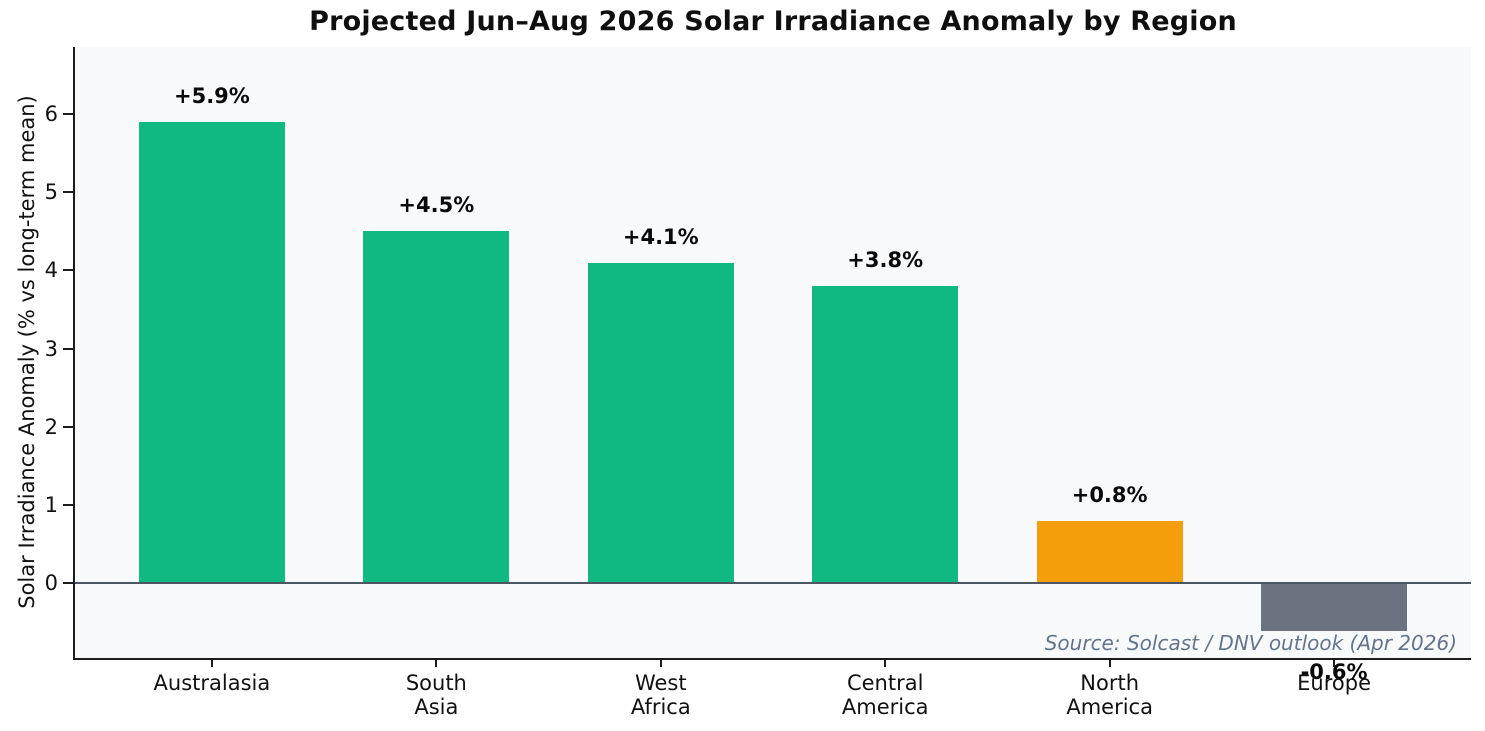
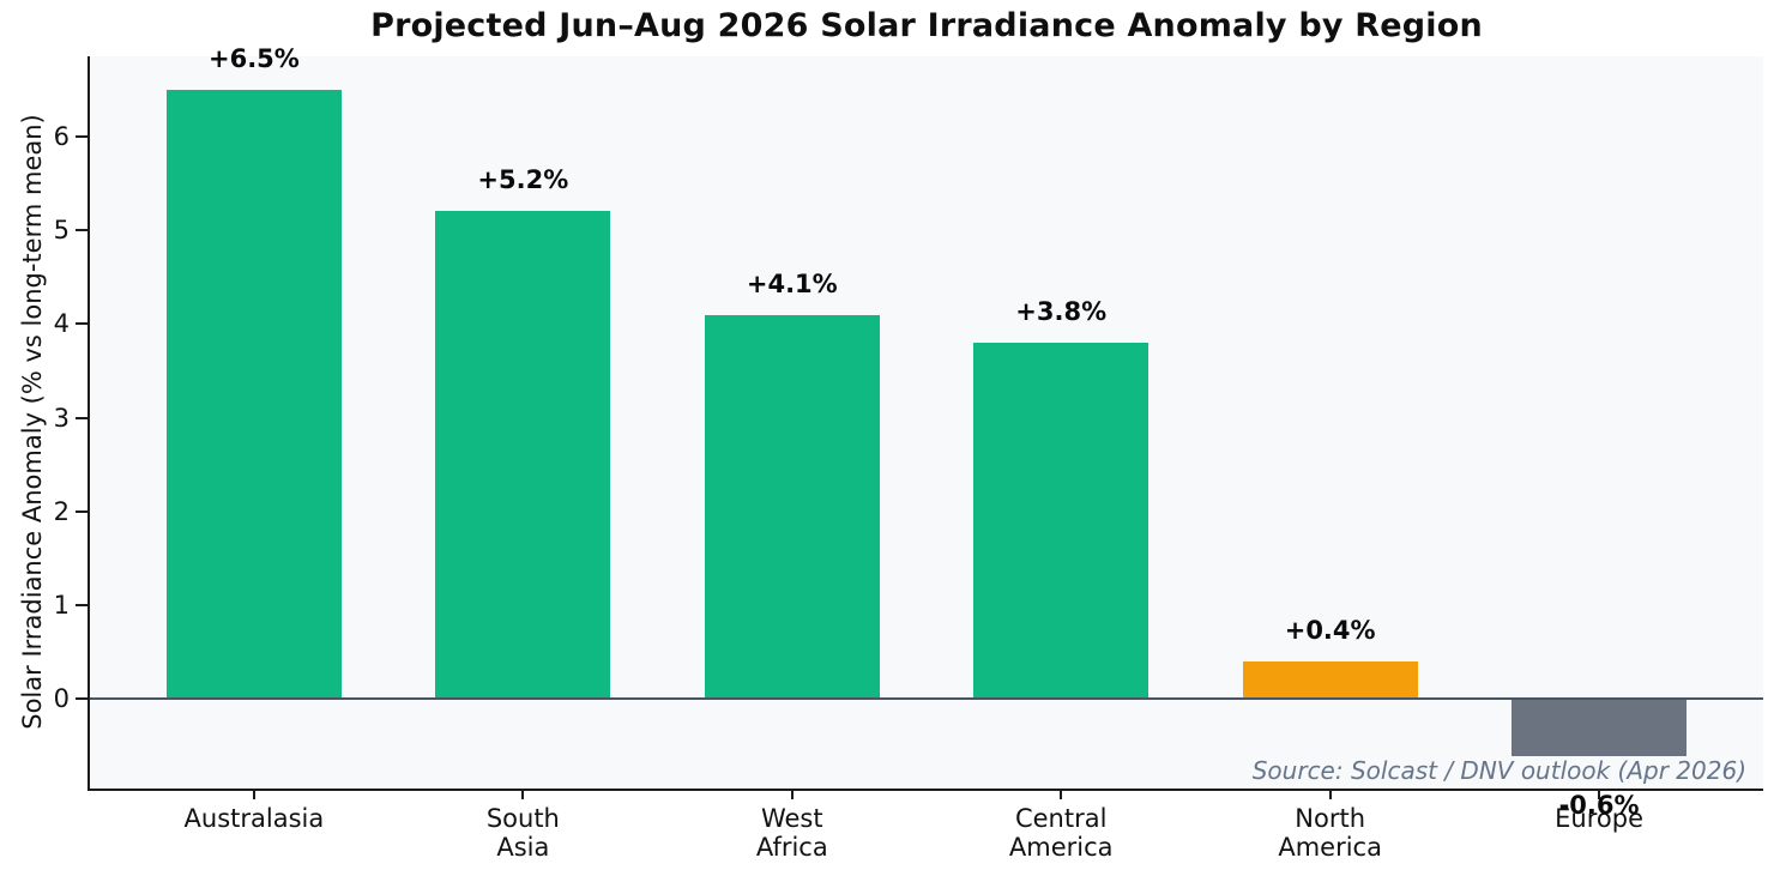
Australasia: +5.9% -> +6.5%
South Asia: +4.5% -> +5.2%
North America: +0.8% -> +0.4%
